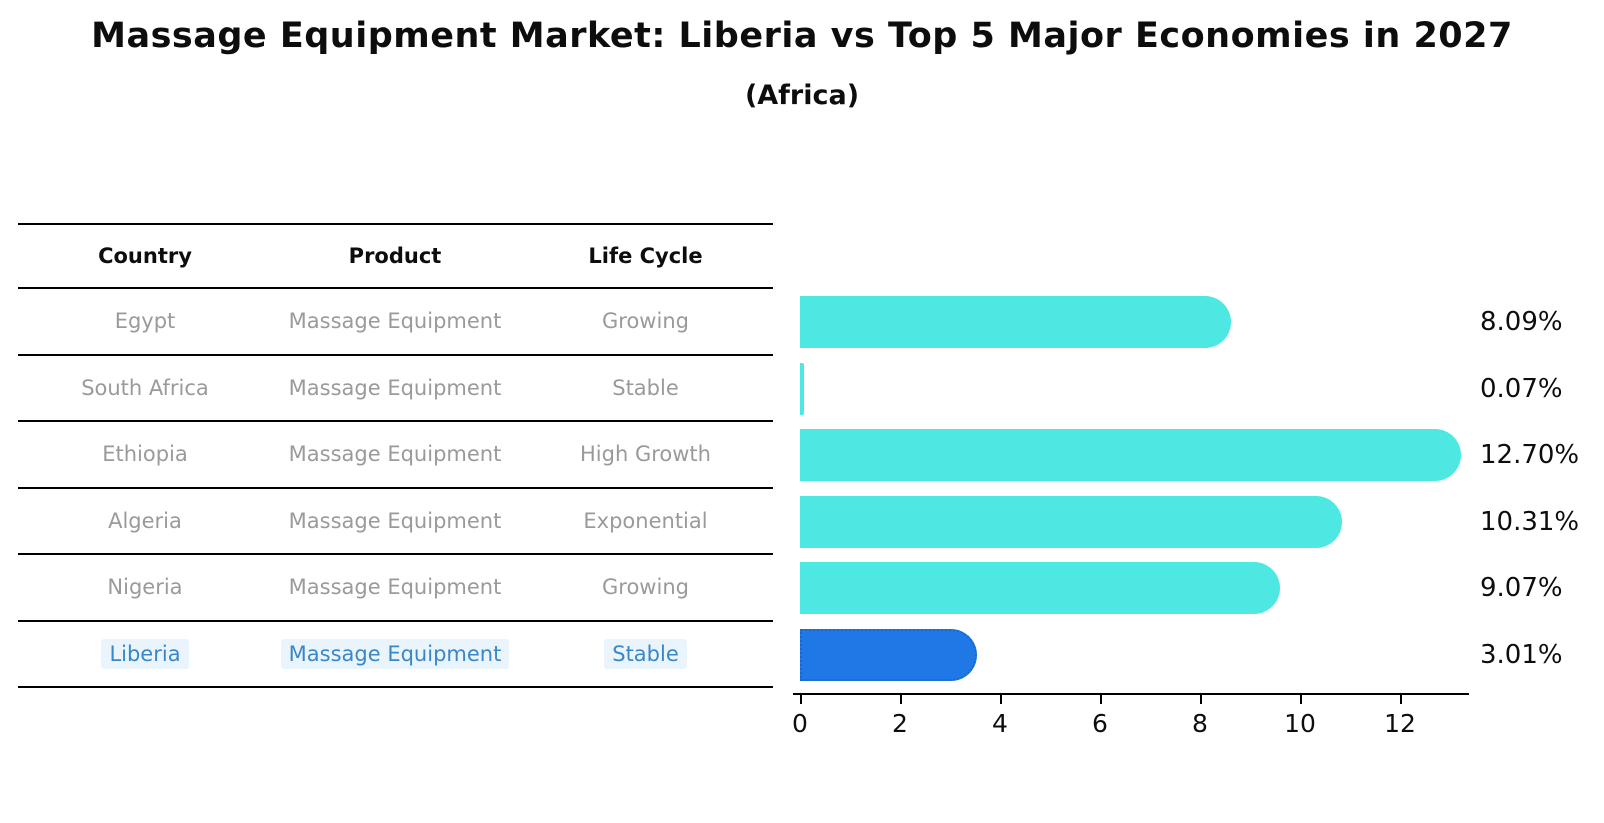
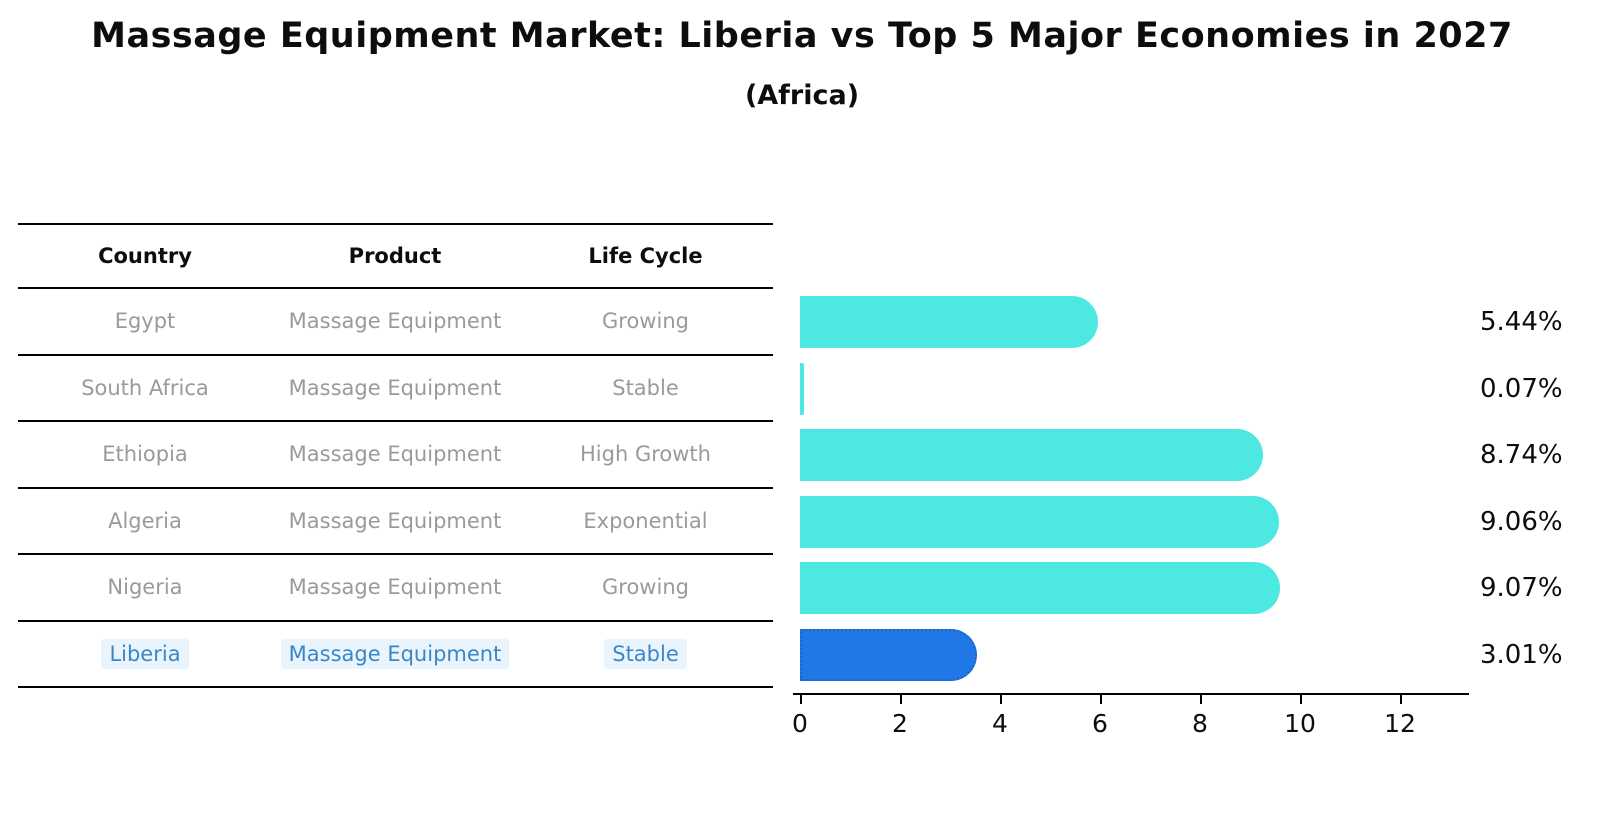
Egypt: 8.09% -> 5.44%
Ethiopia: 12.70% -> 8.74%
Algeria: 10.31% -> 9.06%
